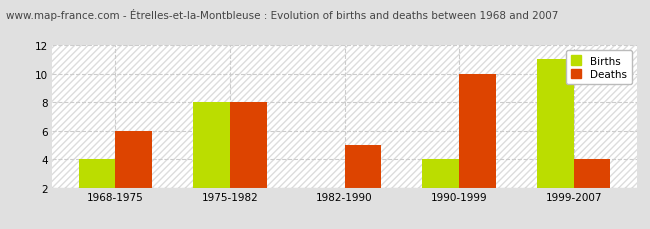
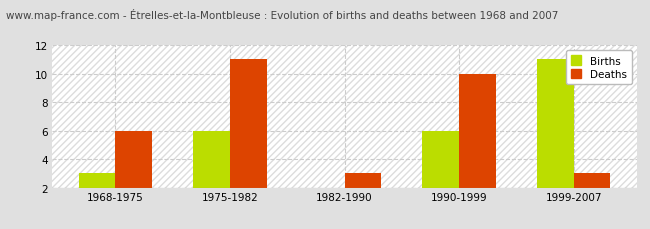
Births/1968-1975: 4 -> 3
Births/1975-1982: 8 -> 6
Deaths/1975-1982: 8 -> 11
Deaths/1982-1990: 5 -> 3
Births/1990-1999: 4 -> 6
Deaths/1999-2007: 4 -> 3
